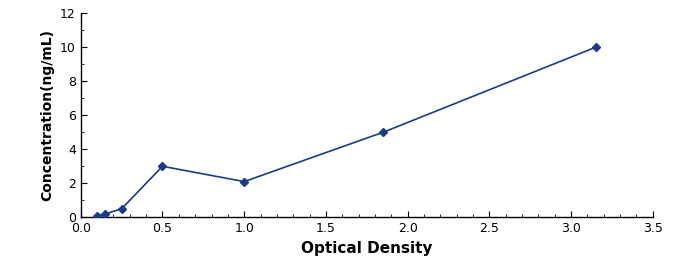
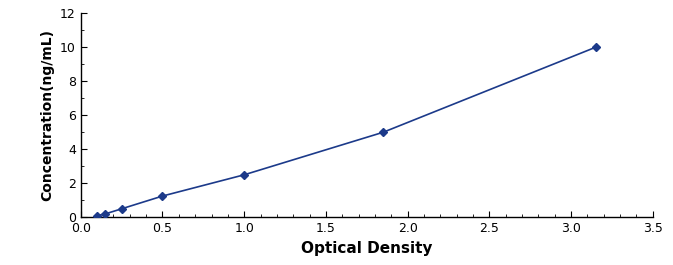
0.5: 3.0 -> 1.2
1.0: 2.1 -> 2.5
